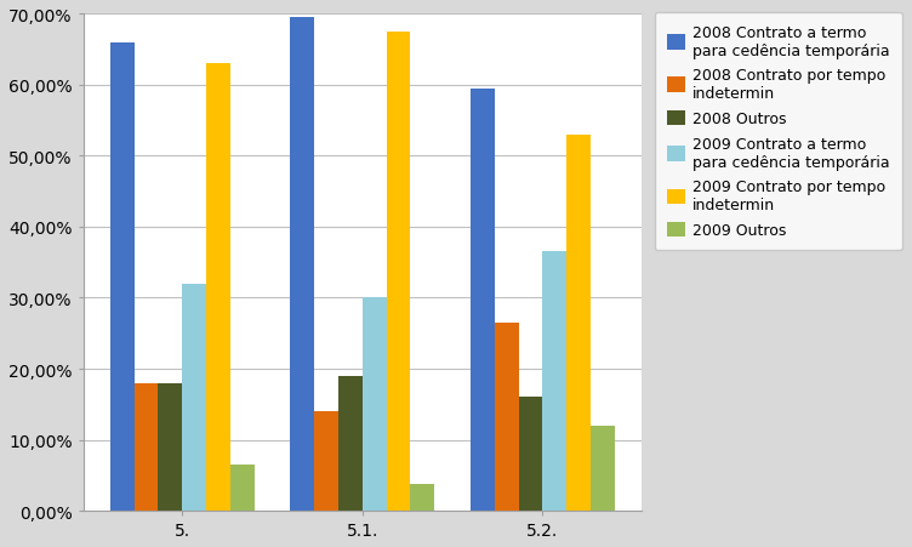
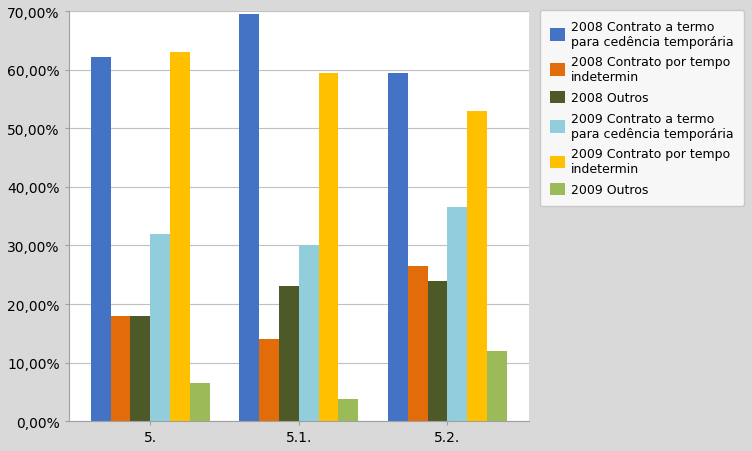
2008 Contrato a termo para cedência temporária/5.: 66,0% -> 62,2%
2008 Outros/5.1.: 19% -> 23%
2009 Contrato por tempo indetermin/5.1.: 67,5% -> 59,4%
2008 Outros/5.2.: 16% -> 24%
